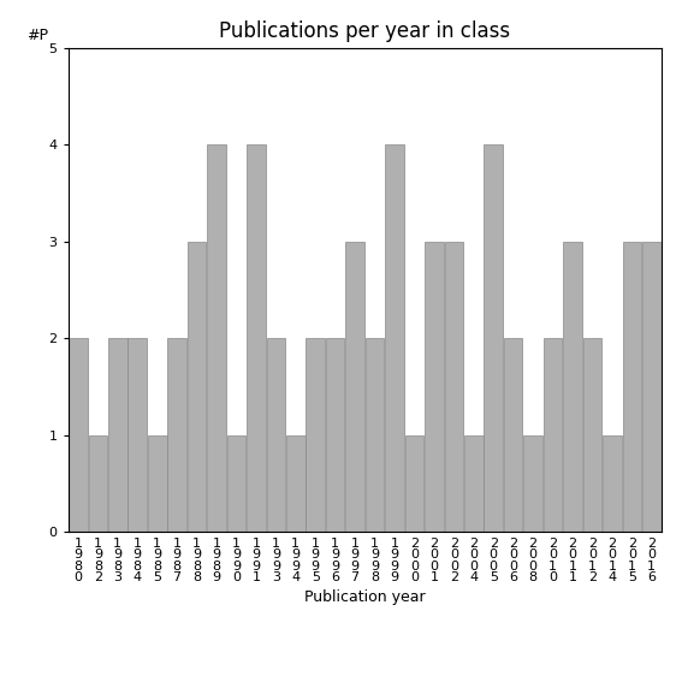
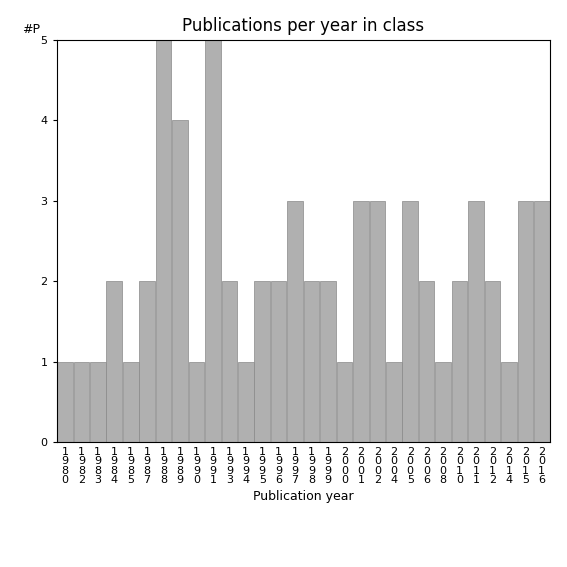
1 9 8 0: 2 -> 1
1 9 8 3: 2 -> 1
1 9 8 8: 3 -> 5
1 9 9 1: 4 -> 5
1 9 9 9: 4 -> 2
2 0 0 5: 4 -> 3
